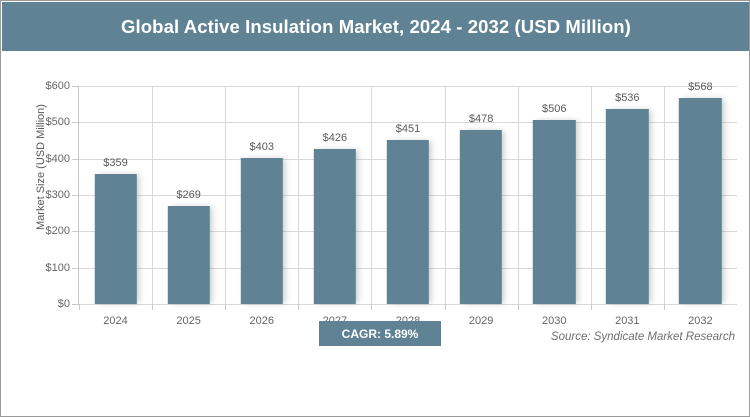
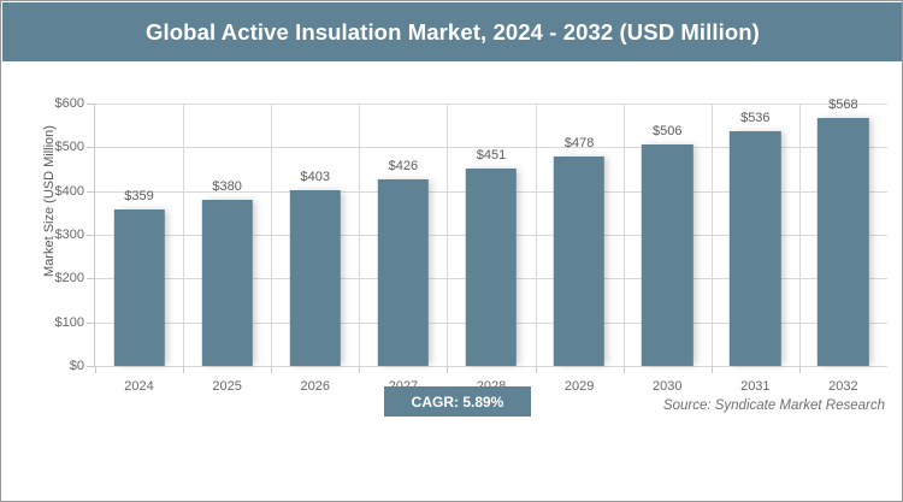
2025: $269 -> $380
